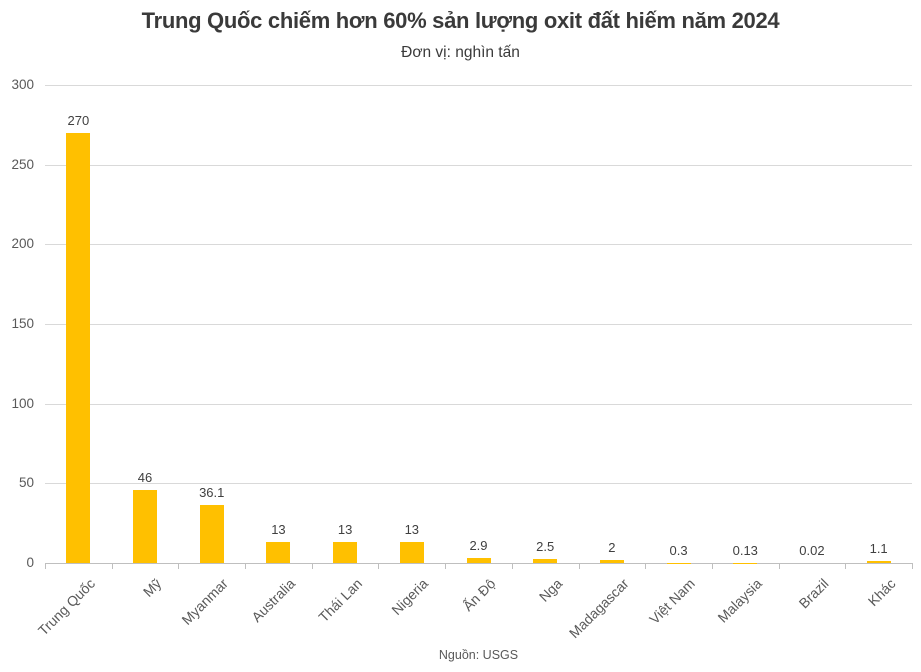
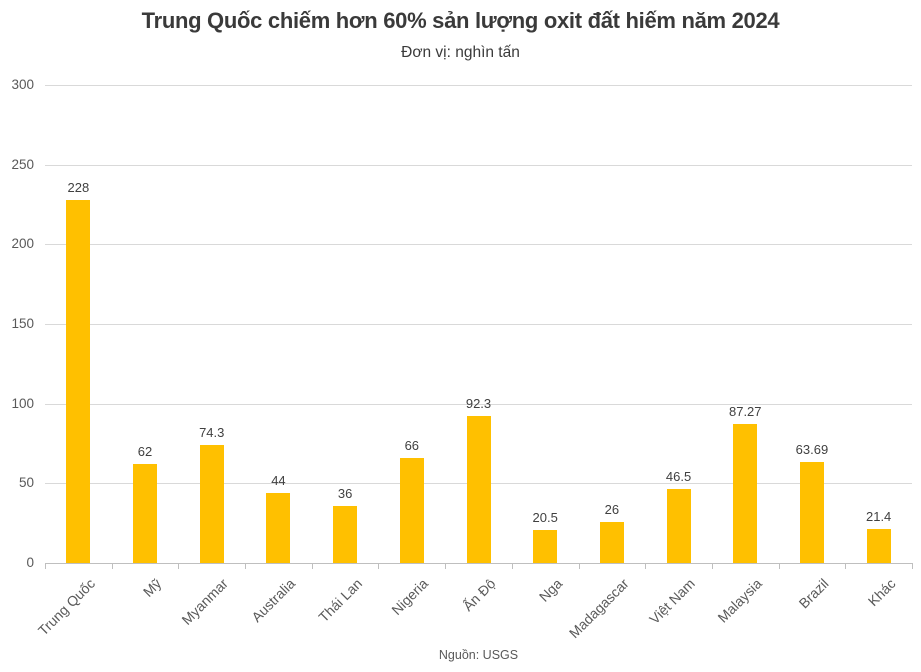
Trung Quốc: 270 -> 228
Mỹ: 46 -> 62
Myanmar: 36.1 -> 74.3
Australia: 13 -> 44
Thái Lan: 13 -> 36
Nigeria: 13 -> 66
Ấn Độ: 2.9 -> 92.3
Nga: 2.5 -> 20.5
Madagascar: 2 -> 26
Việt Nam: 0.3 -> 46.5
Malaysia: 0.13 -> 87.27
Brazil: 0.02 -> 63.69
Khác: 1.1 -> 21.4
